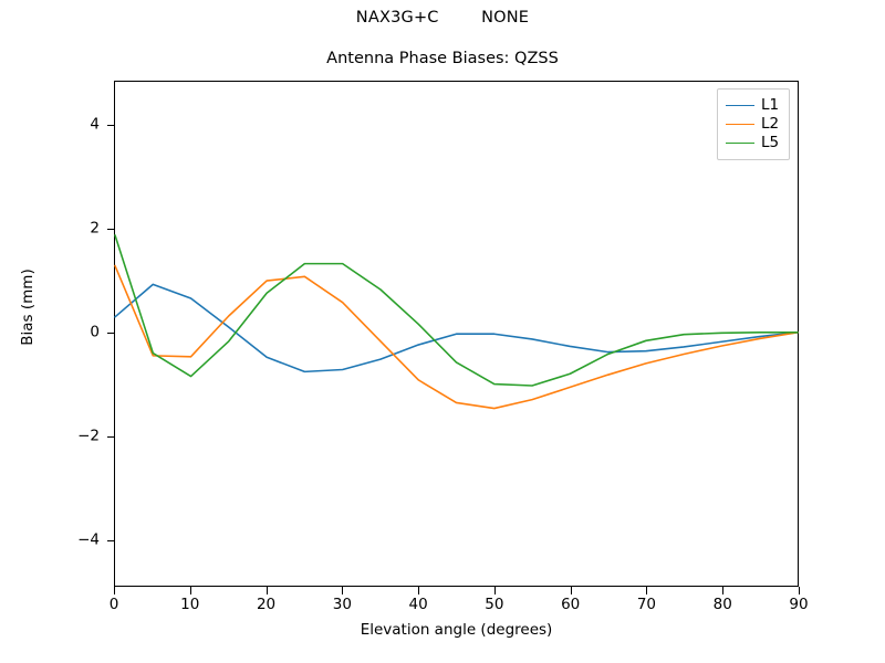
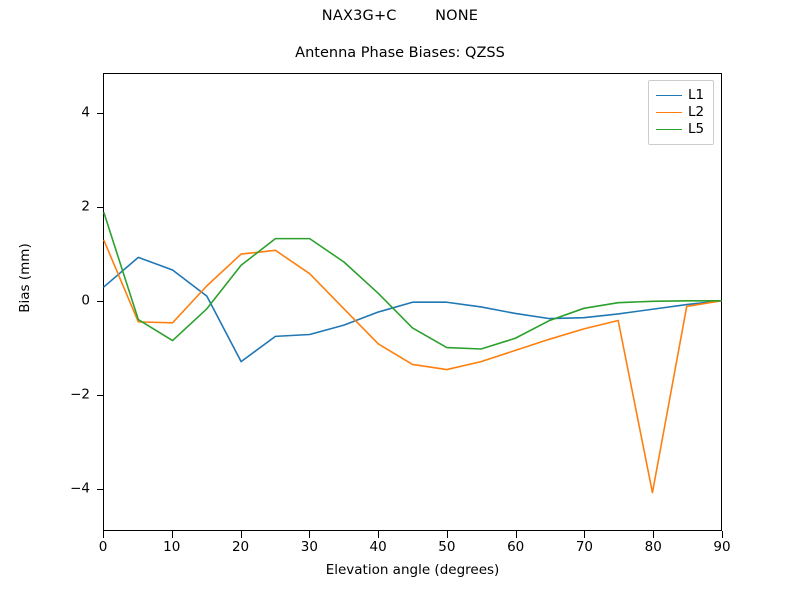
L1/20: -0.5 -> -1.3
L2/80: -0.3 -> -4.1
